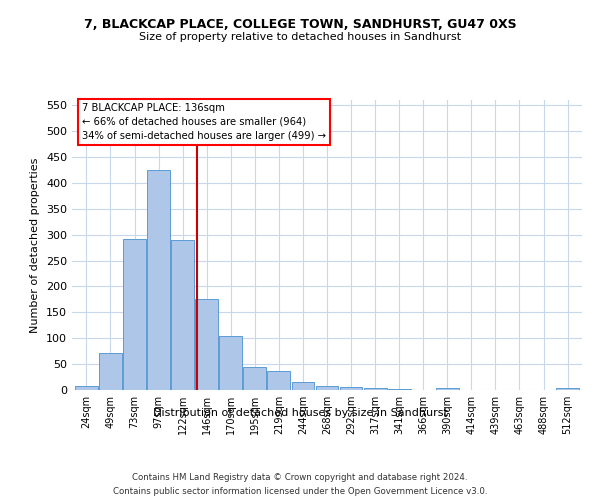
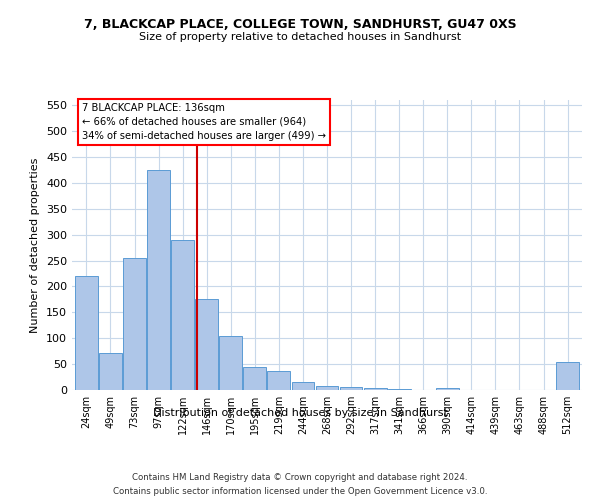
24sqm: 8 -> 220
73sqm: 292 -> 254
512sqm: 4 -> 54
